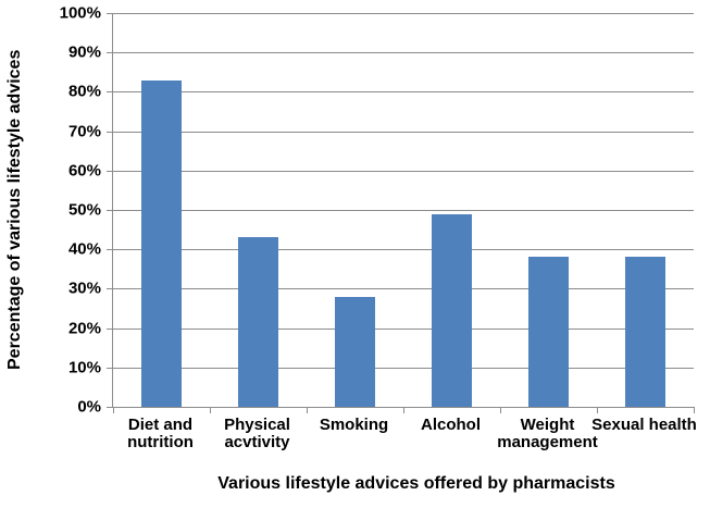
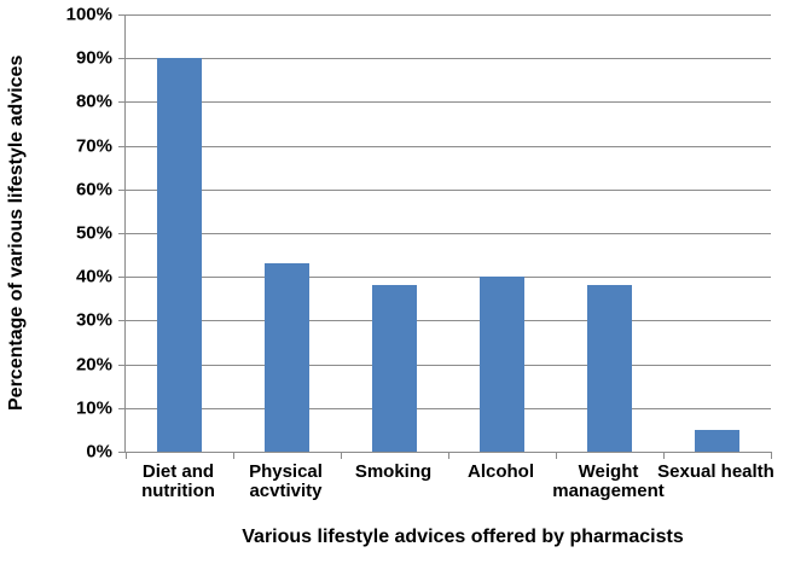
Diet and nutrition: 83% -> 90%
Smoking: 28% -> 38%
Alcohol: 49% -> 40%
Sexual health: 38% -> 5%
